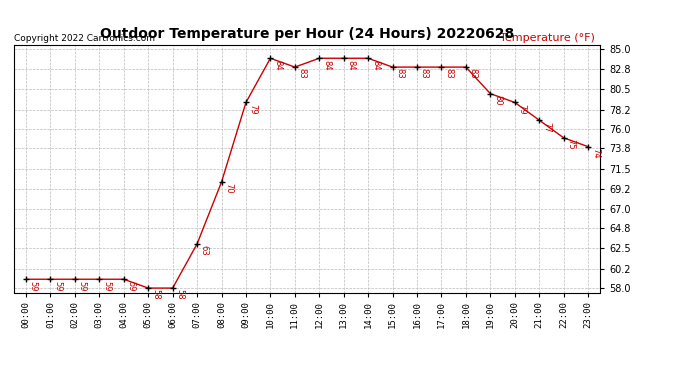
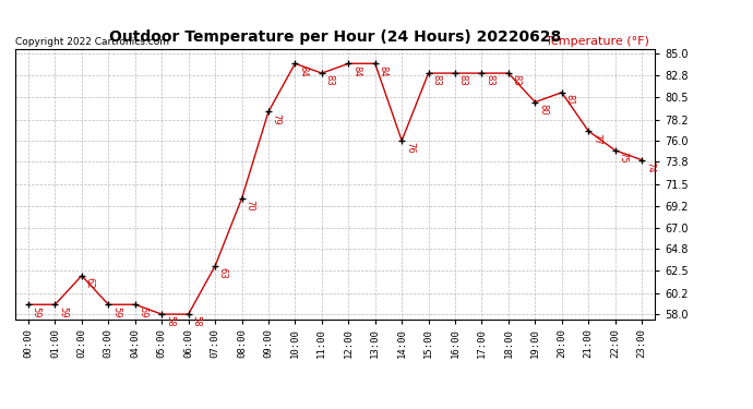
02:00: 59 -> 62
14:00: 84 -> 76
20:00: 79 -> 81
